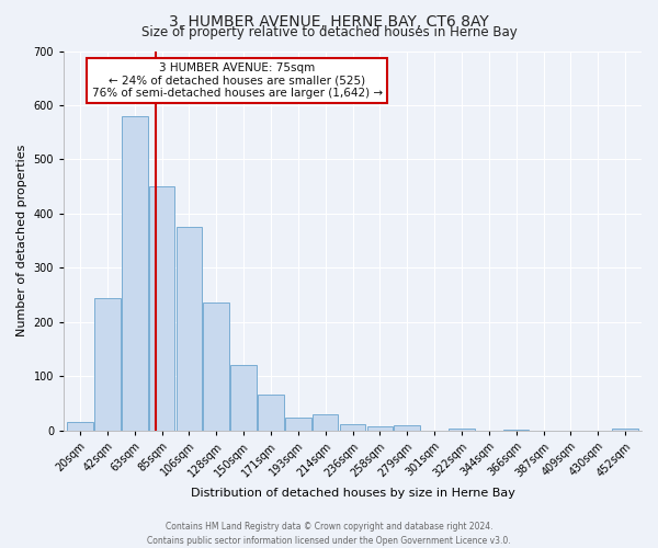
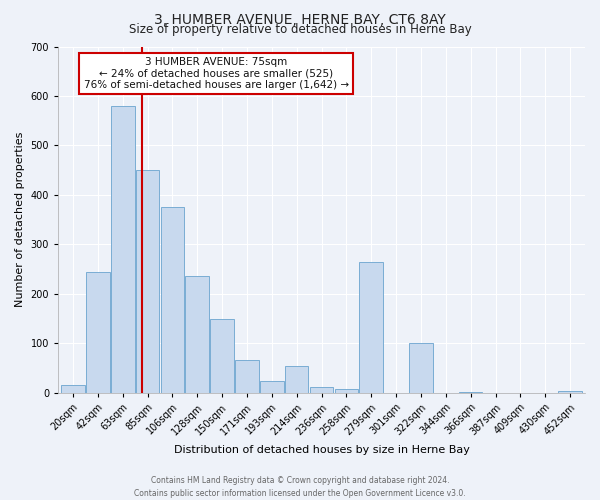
150sqm: 120 -> 150
214sqm: 30 -> 55
279sqm: 10 -> 265
322sqm: 4 -> 100
